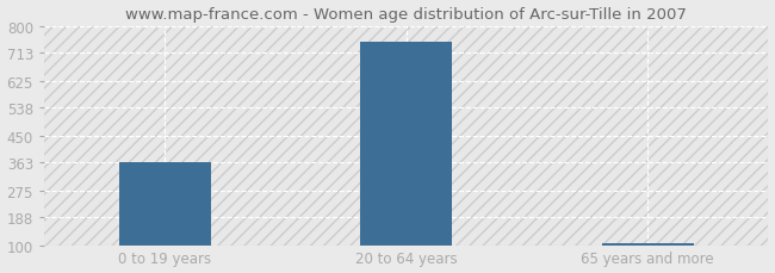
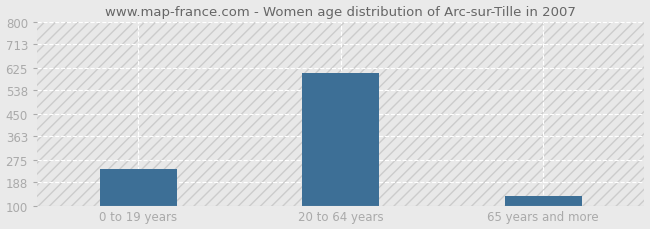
0 to 19 years: 363 -> 240
20 to 64 years: 750 -> 605
65 years and more: 106 -> 135
